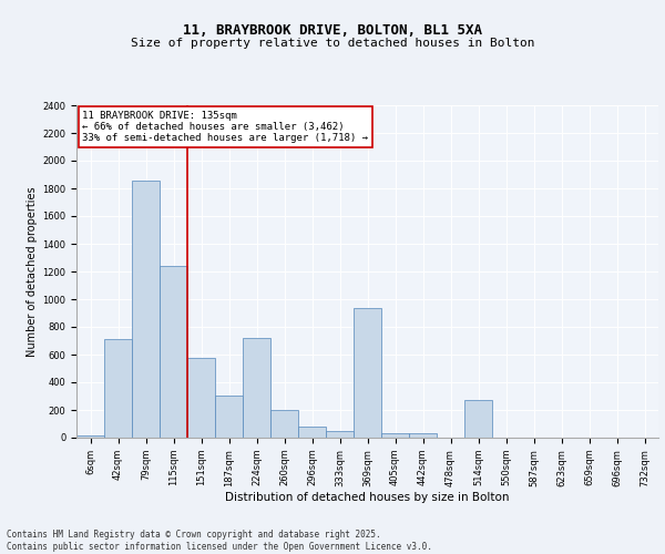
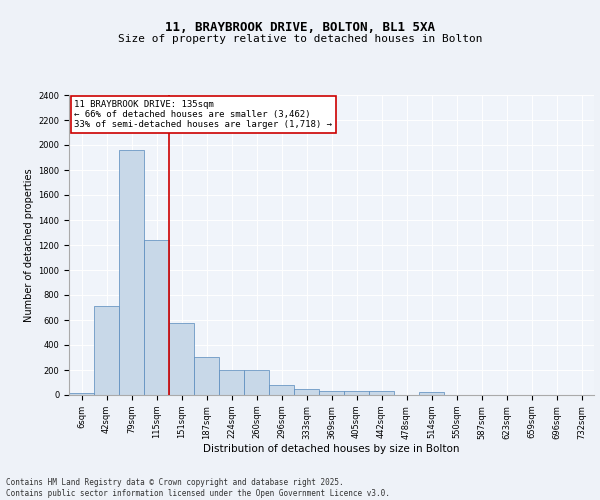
79sqm: 1860 -> 1960
224sqm: 720 -> 200
369sqm: 940 -> 40
514sqm: 270 -> 20
